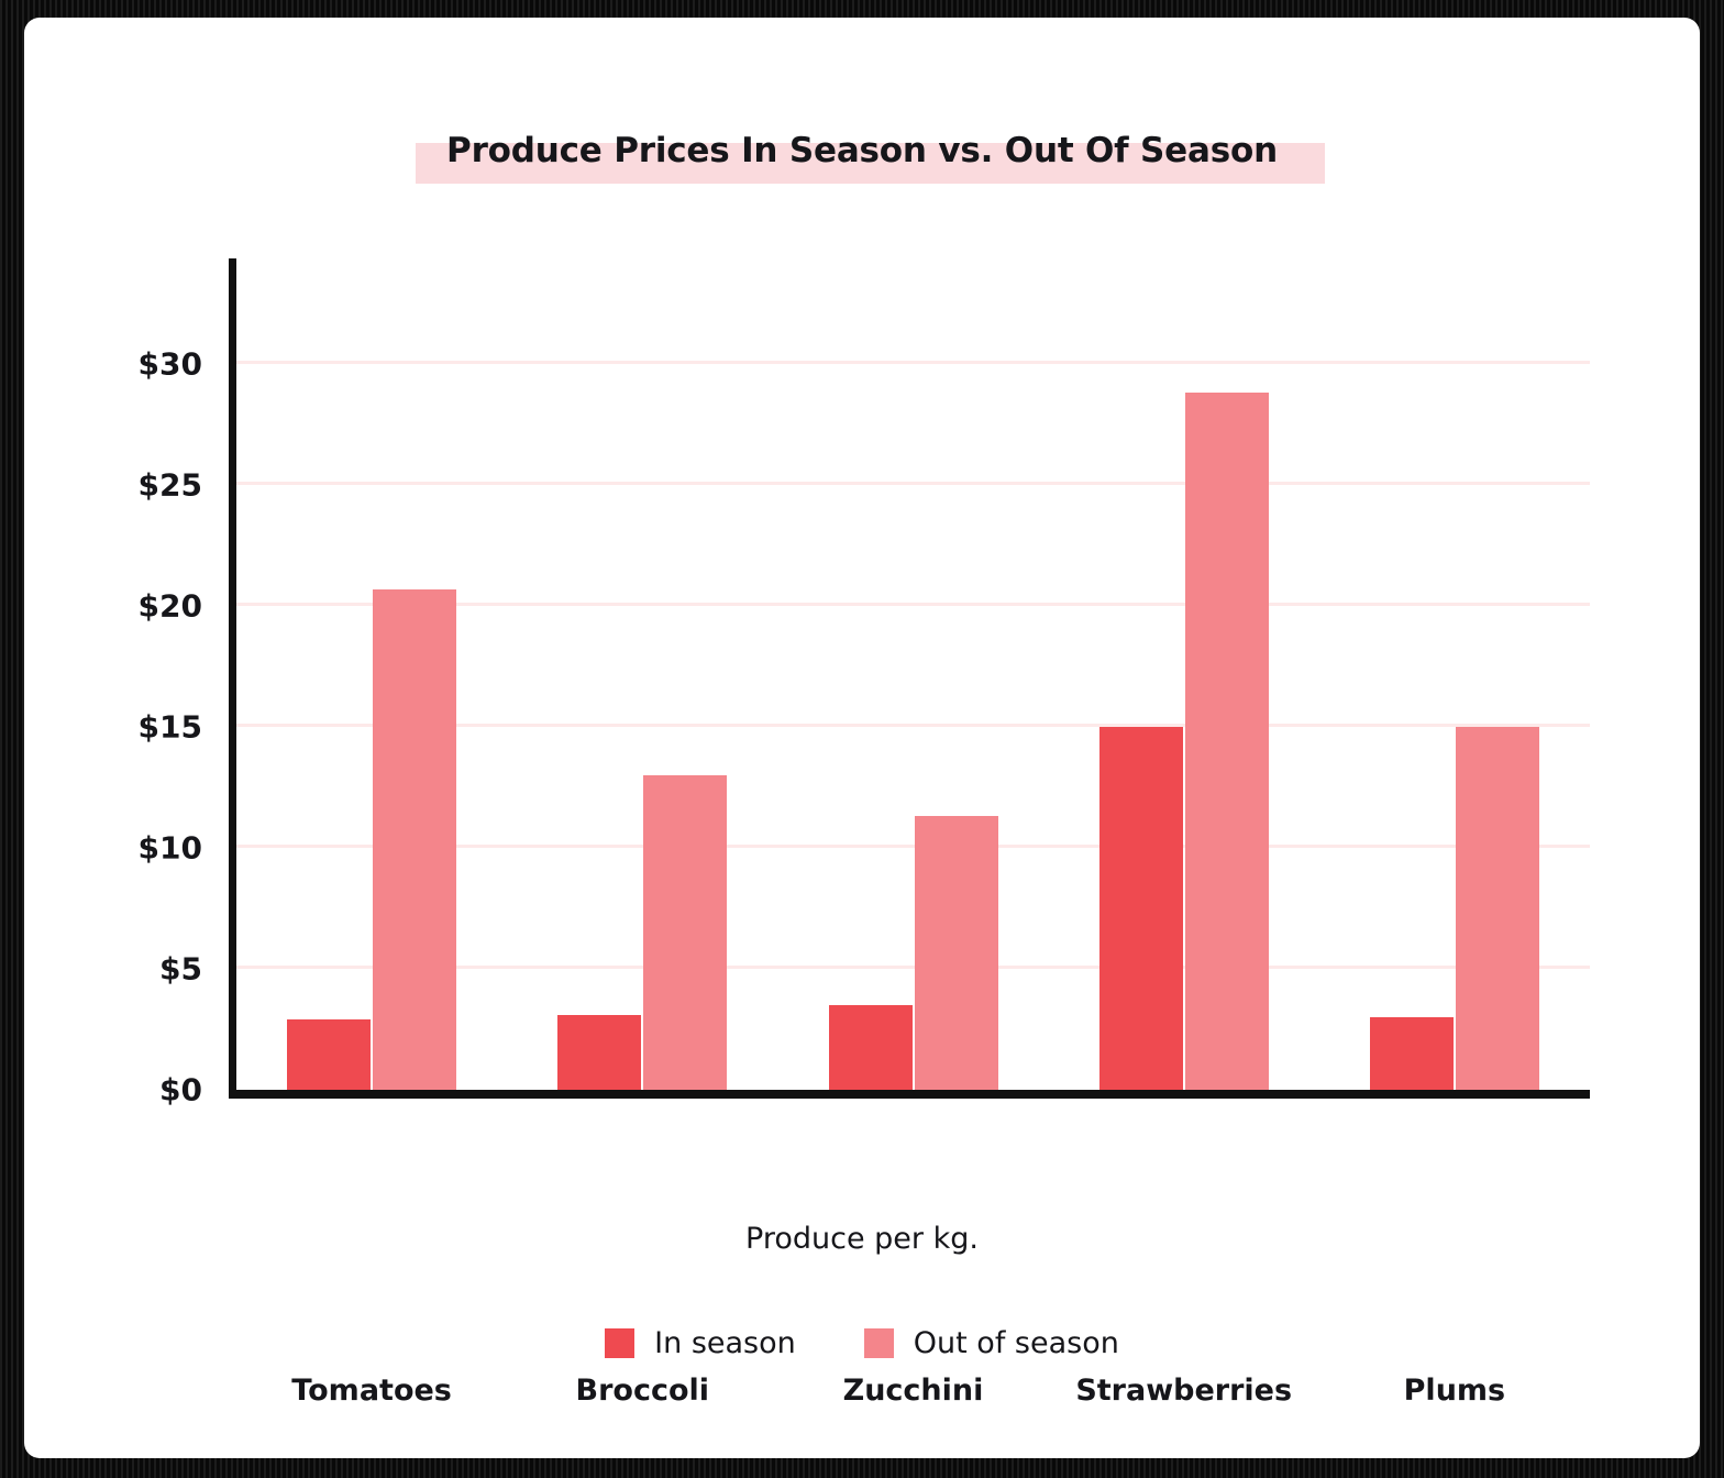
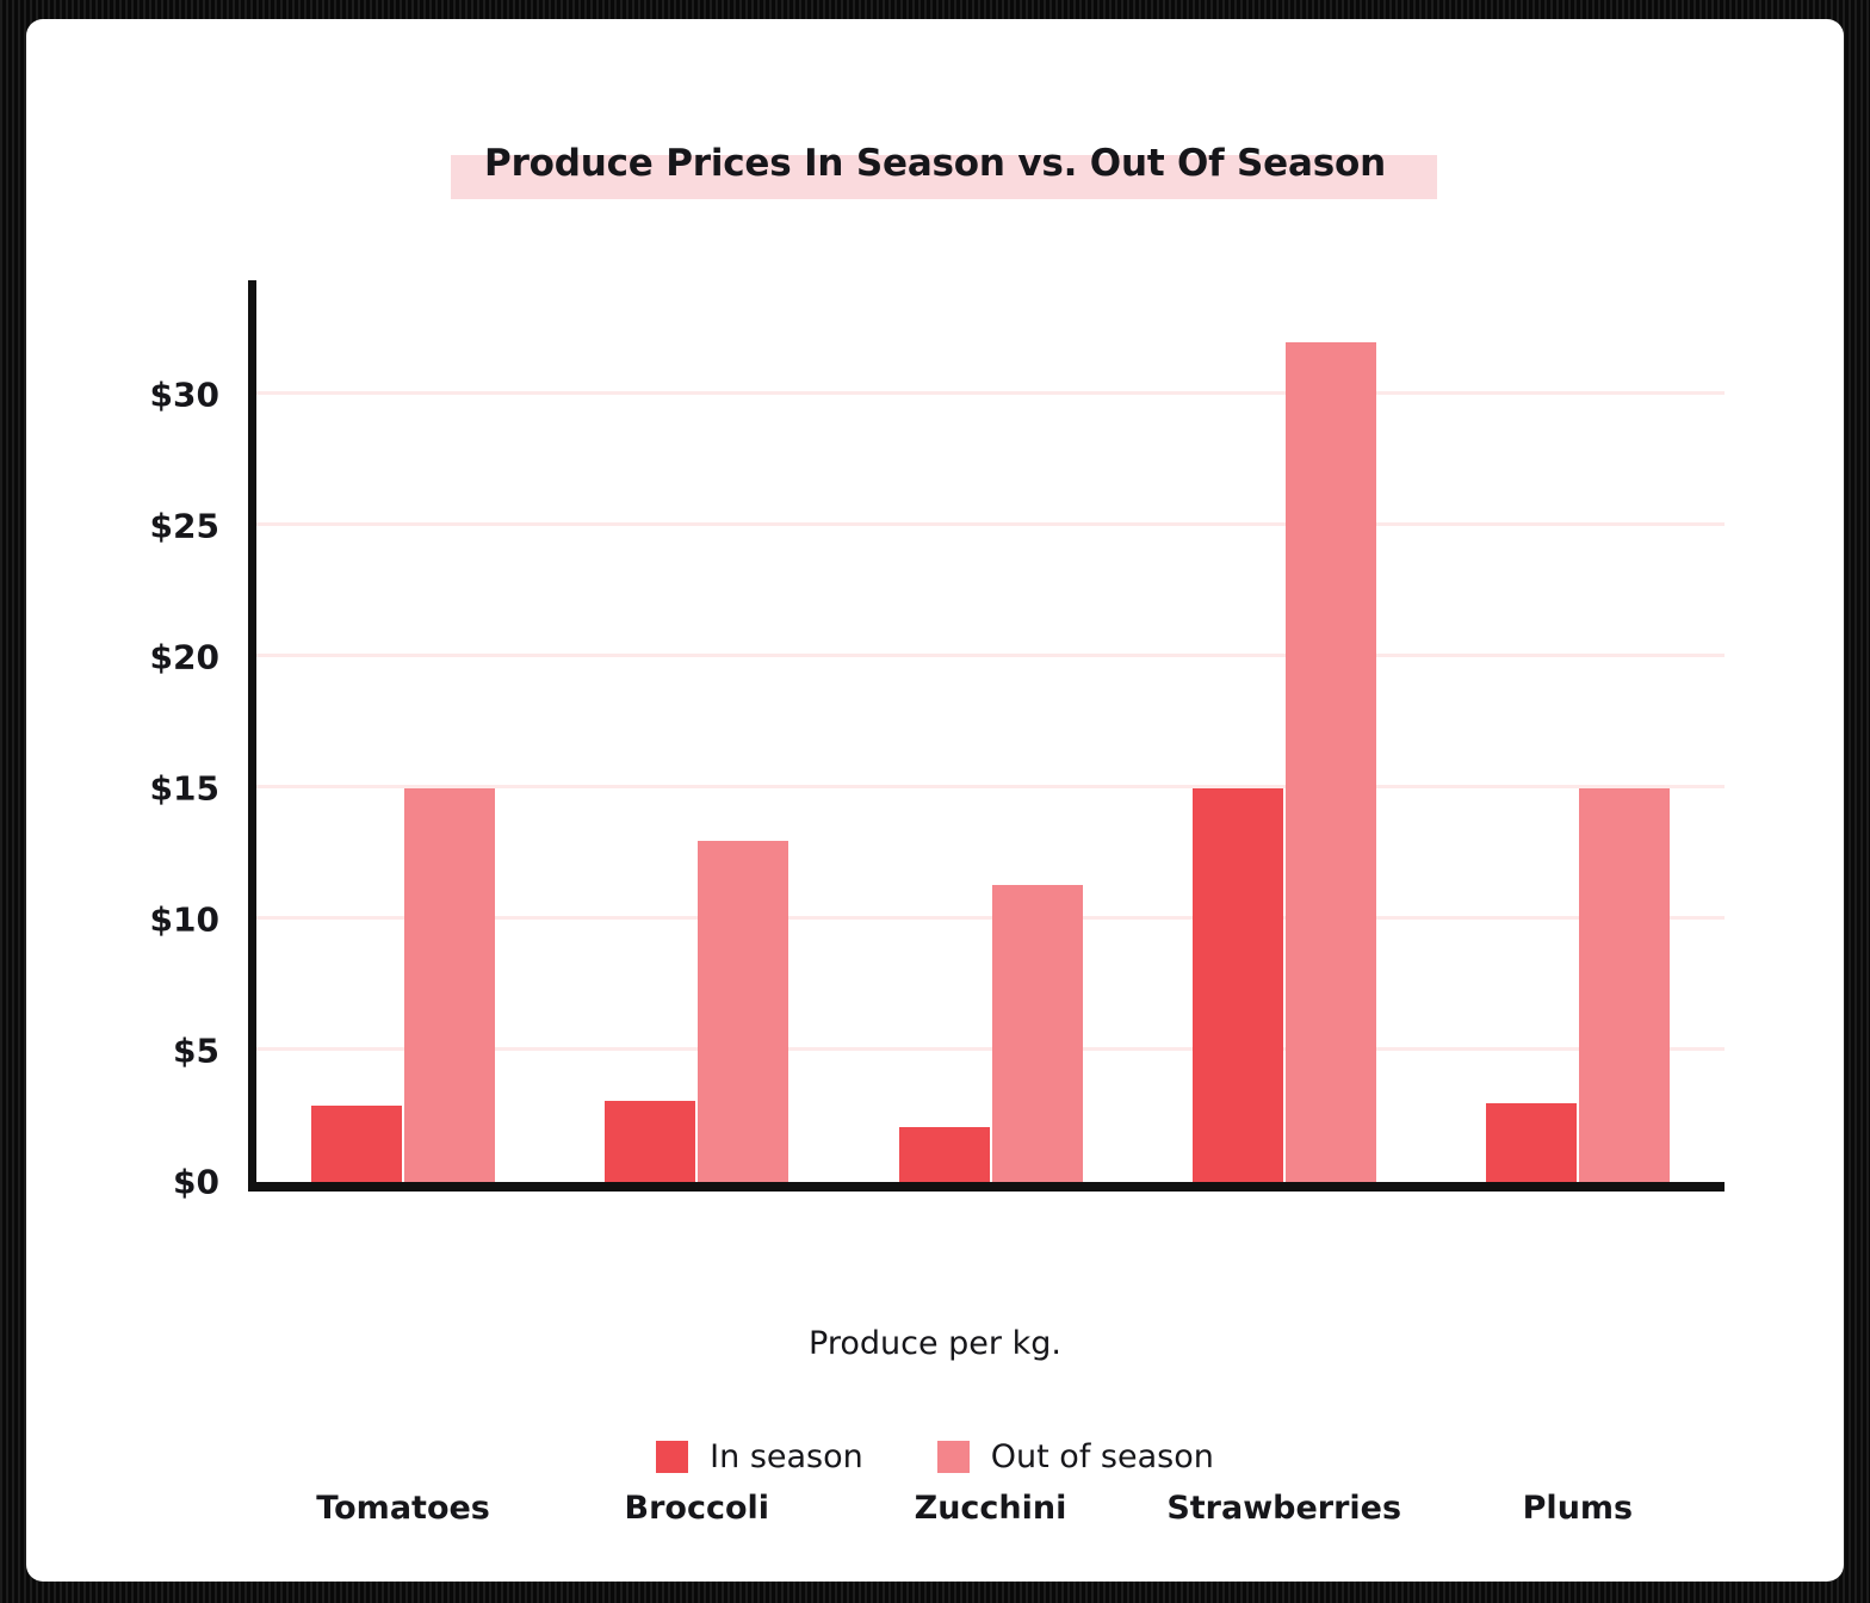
Out of season/Tomatoes: $20.7 -> $15.0
In season/Zucchini: $3.5 -> $2.1
Out of season/Strawberries: $28.8 -> $32.0
